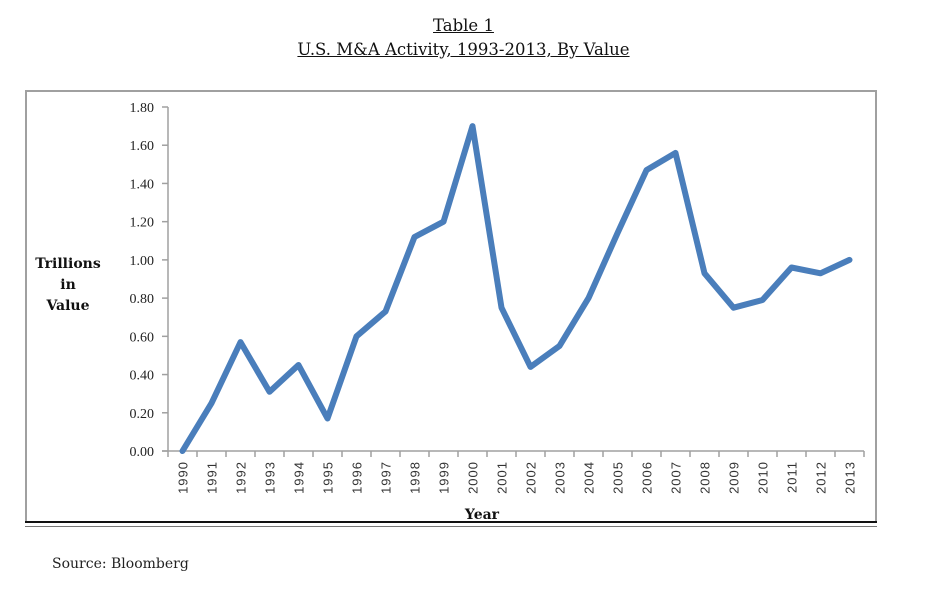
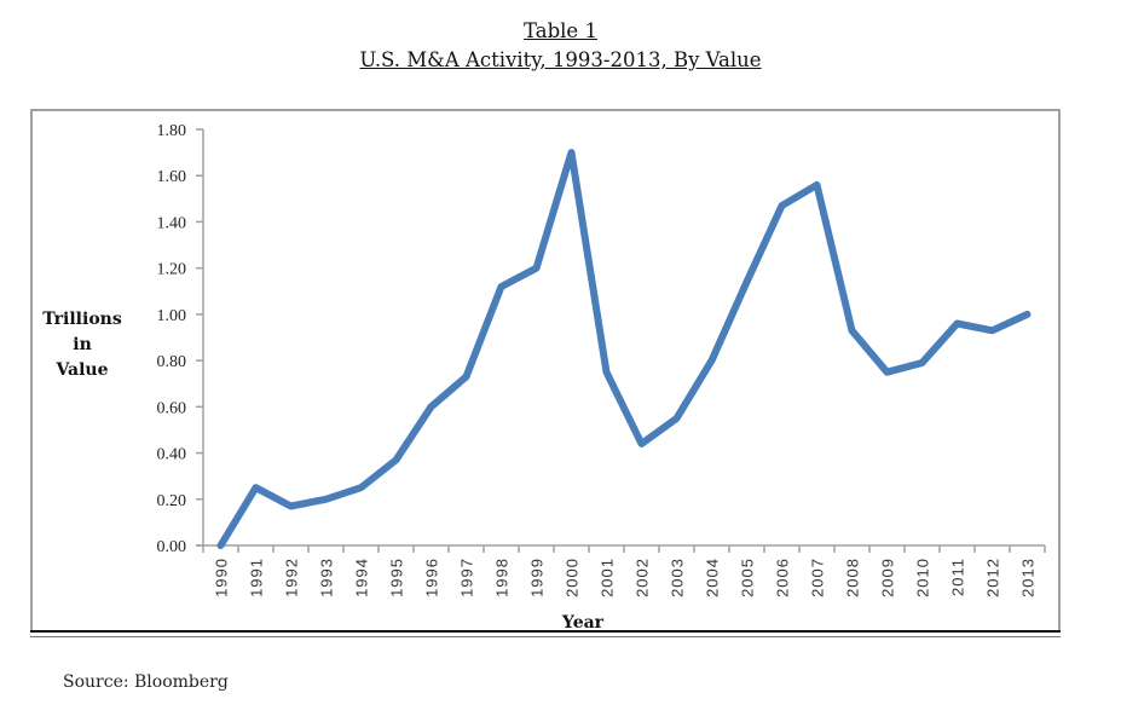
1992: 0.57 -> 0.17
1993: 0.31 -> 0.20
1994: 0.45 -> 0.25
1995: 0.17 -> 0.37
